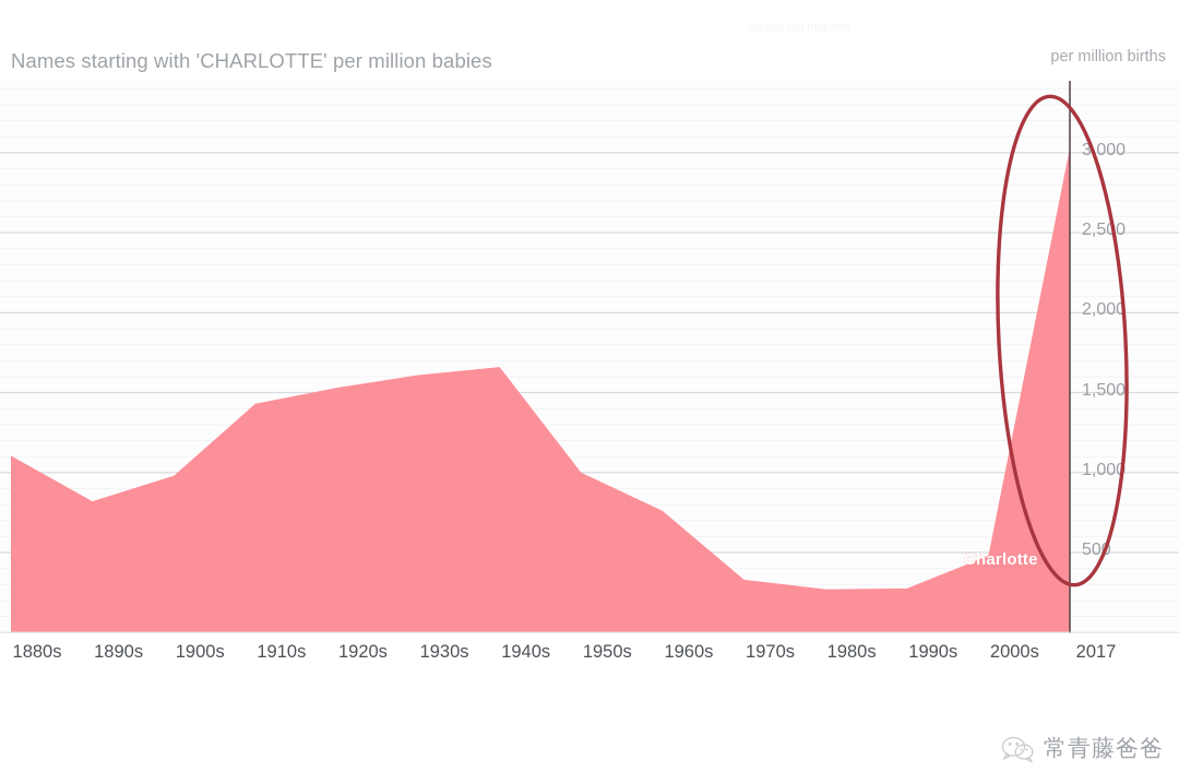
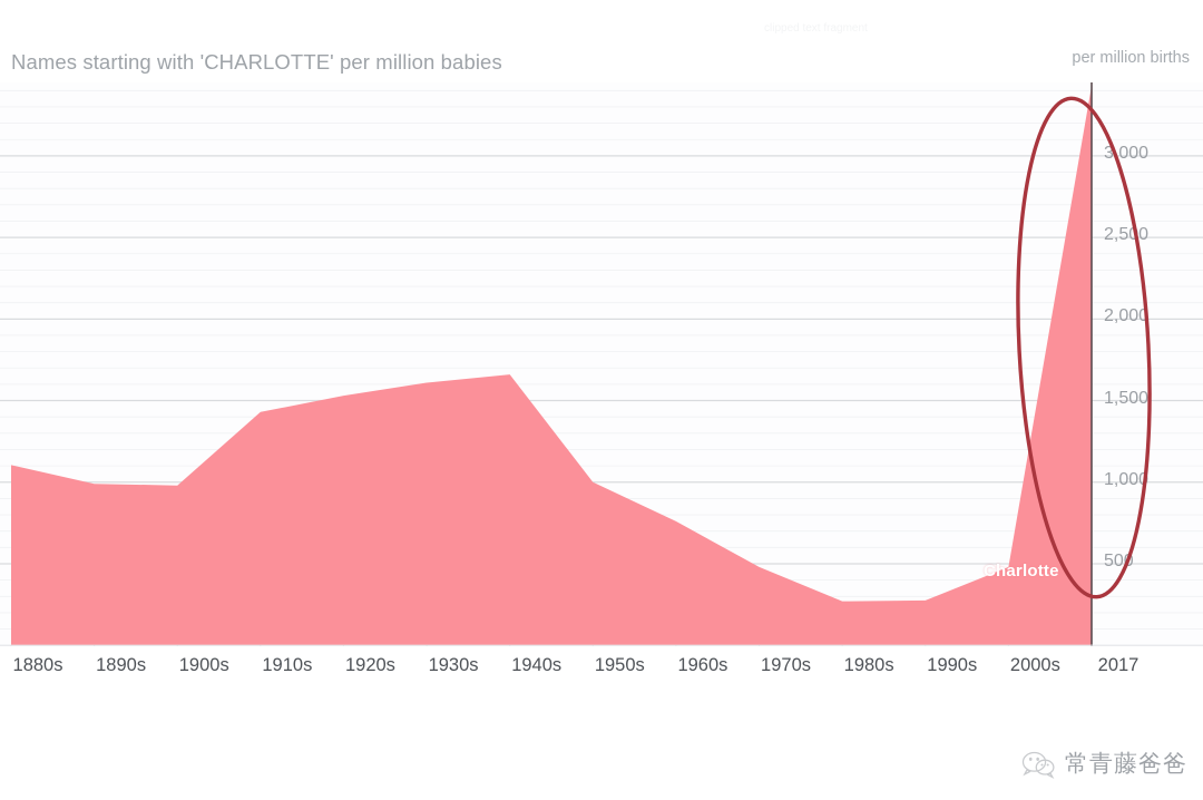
1890s: 820 -> 990
1970s: 330 -> 480
2017: 3030 -> 3430
